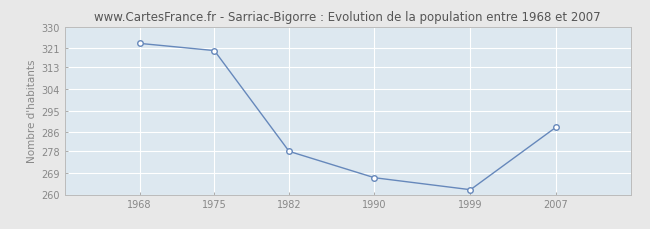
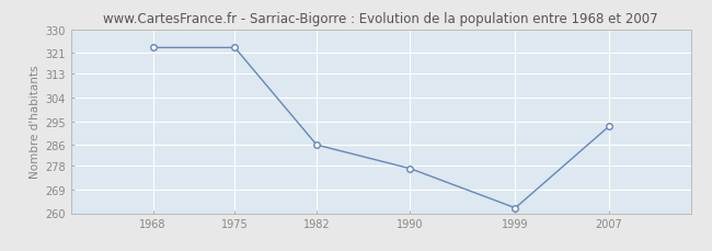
1975: 320 -> 323
1982: 278 -> 286
1990: 267 -> 277
2007: 288 -> 293
